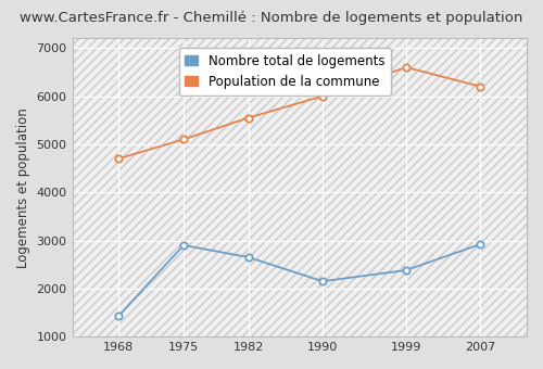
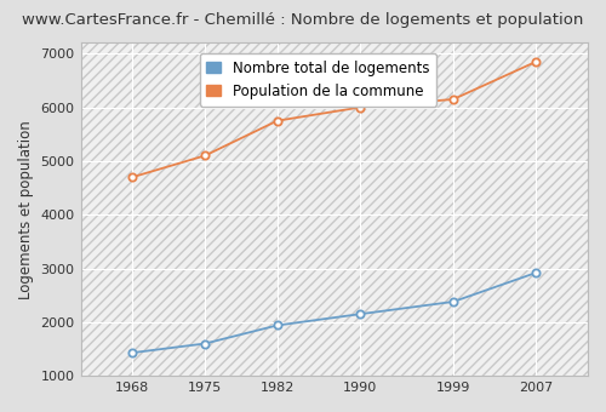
Nombre total de logements/1975: 2900 -> 1600
Nombre total de logements/1982: 2650 -> 1940
Population de la commune/1982: 5550 -> 5750
Population de la commune/1999: 6600 -> 6150
Population de la commune/2007: 6200 -> 6850
